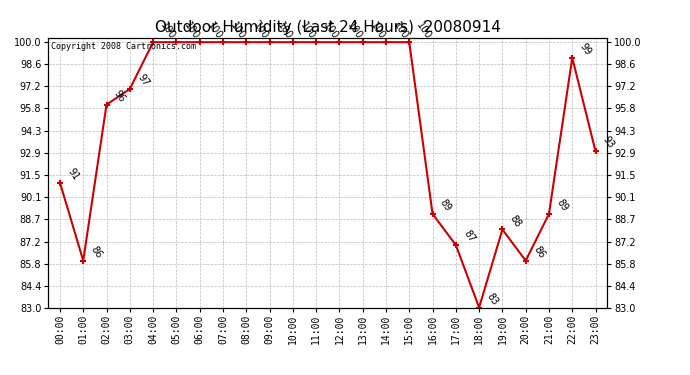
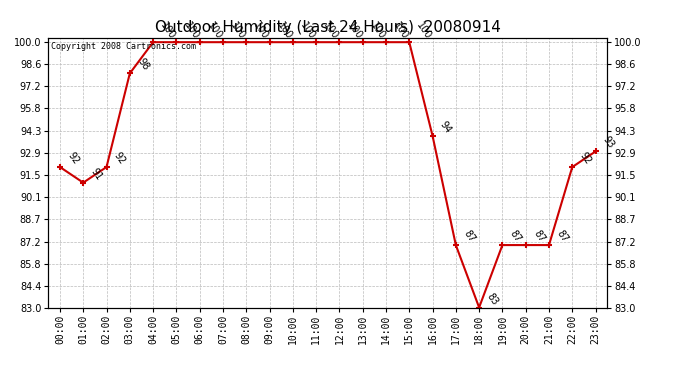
00:00: 91 -> 92
01:00: 86 -> 91
02:00: 96 -> 92
03:00: 97 -> 98
16:00: 89 -> 94
19:00: 88 -> 87
20:00: 86 -> 87
21:00: 89 -> 87
22:00: 99 -> 92
